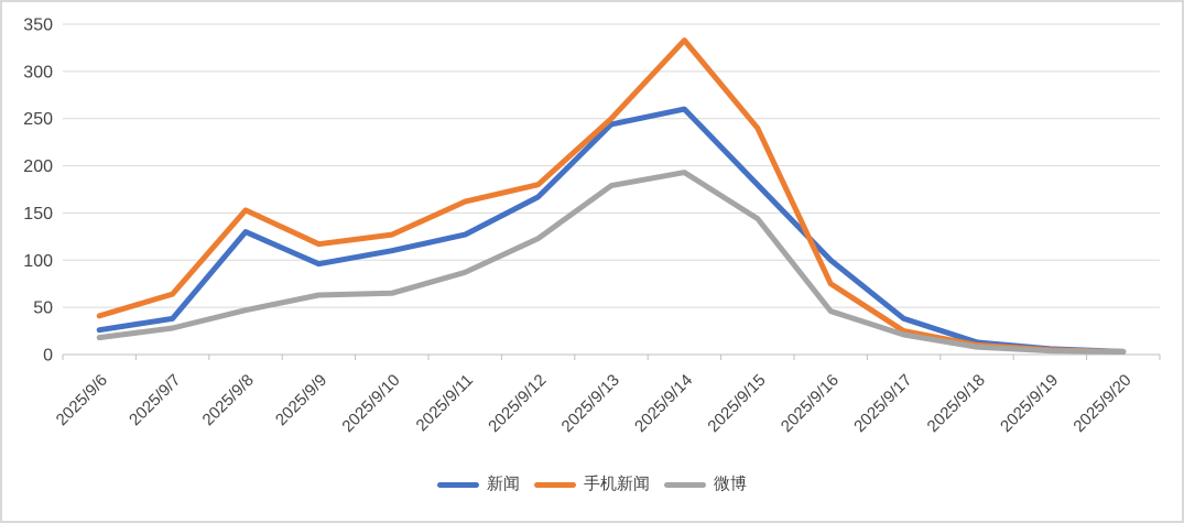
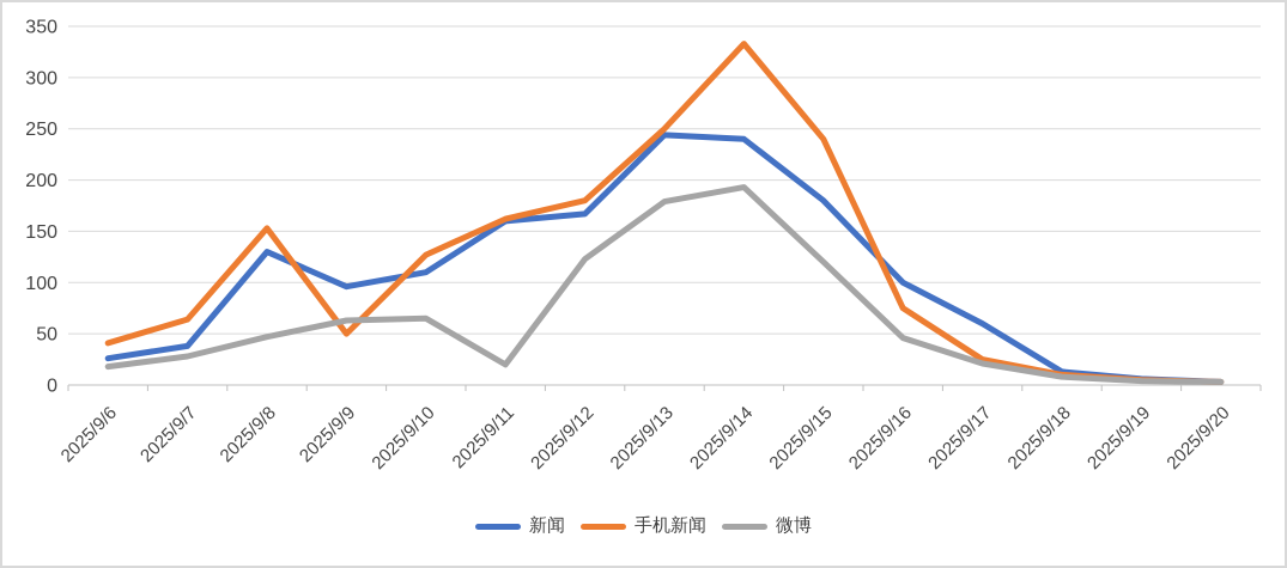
手机新闻/2025/9/9: 120 -> 50
新闻/2025/9/11: 130 -> 160
微博/2025/9/11: 90 -> 20
新闻/2025/9/14: 260 -> 240
微博/2025/9/15: 140 -> 120
新闻/2025/9/17: 40 -> 60
